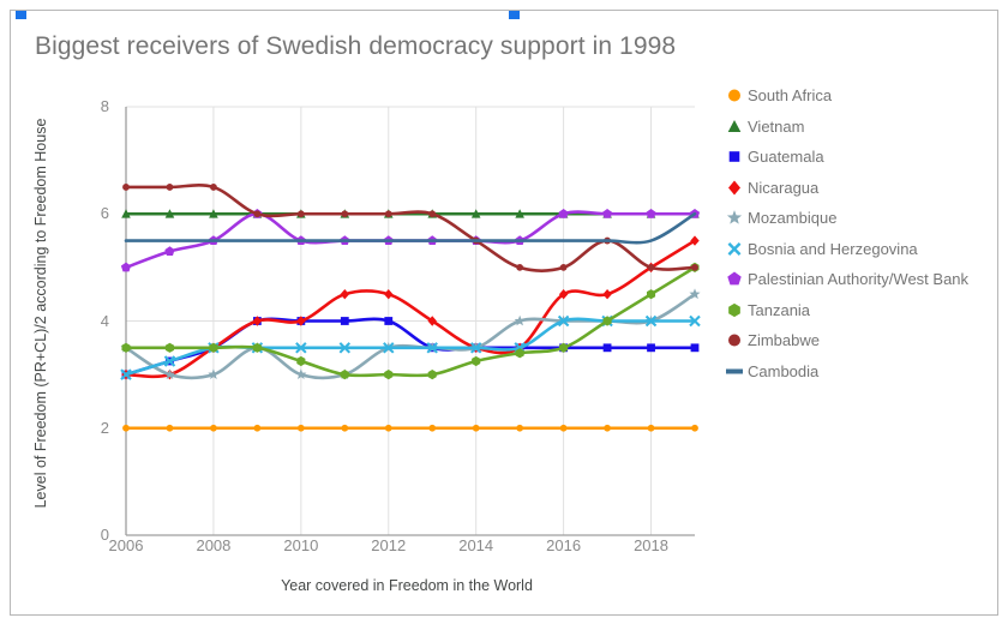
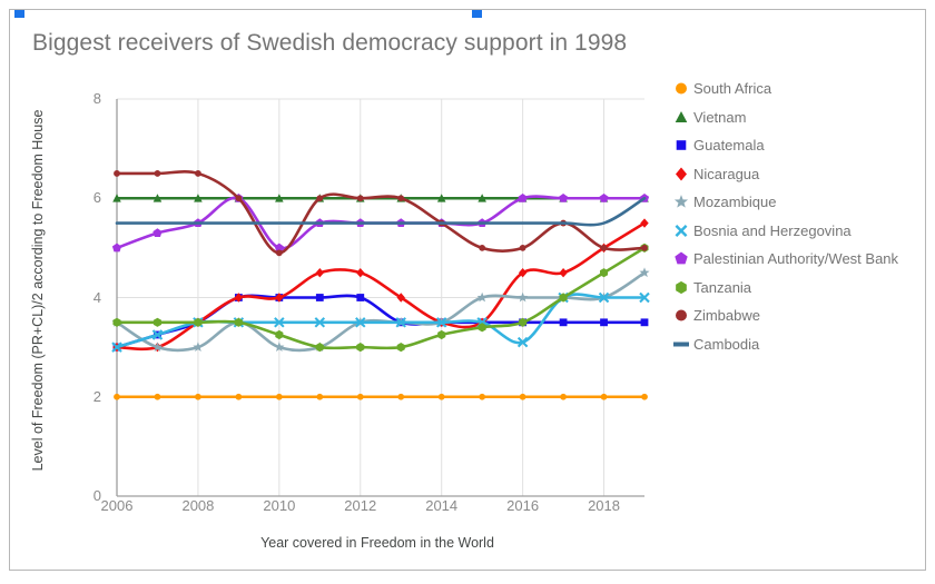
Palestinian Authority/West Bank/2010: 5.5 -> 5.0
Zimbabwe/2010: 6.0 -> 4.9
Bosnia and Herzegovina/2016: 4.0 -> 3.1
